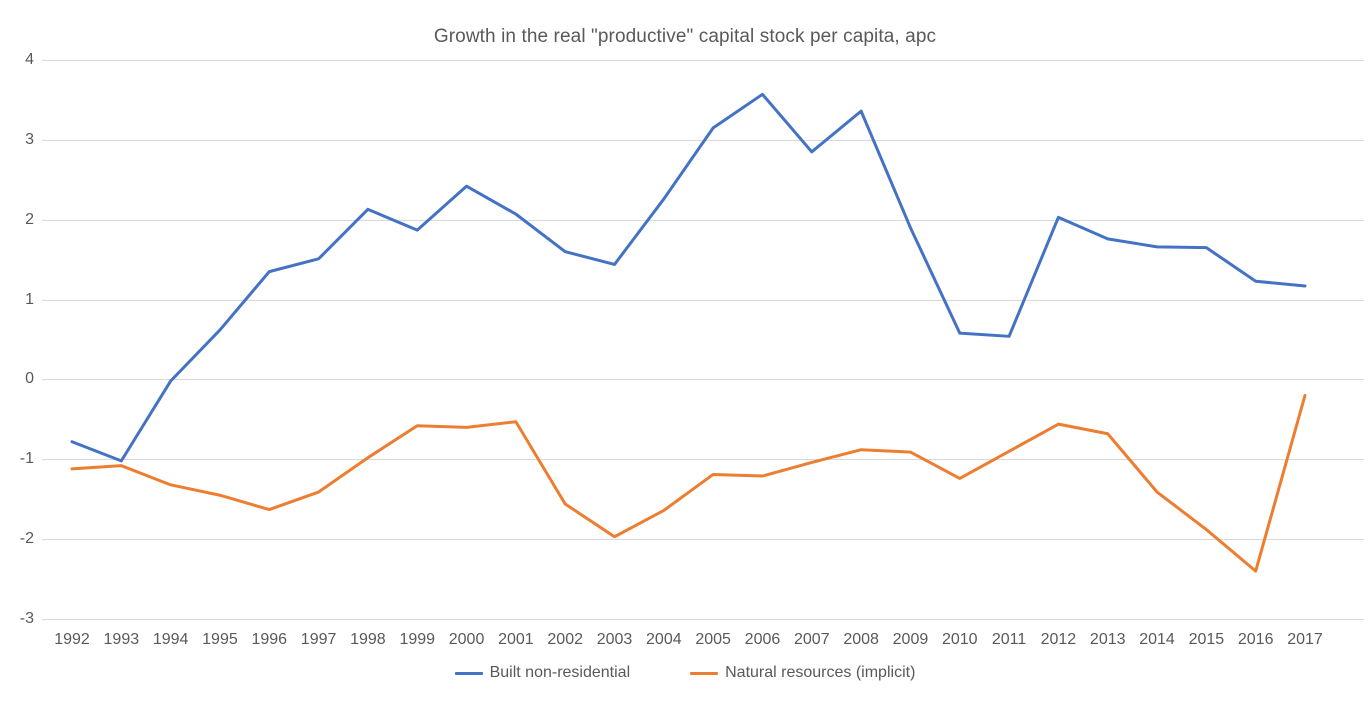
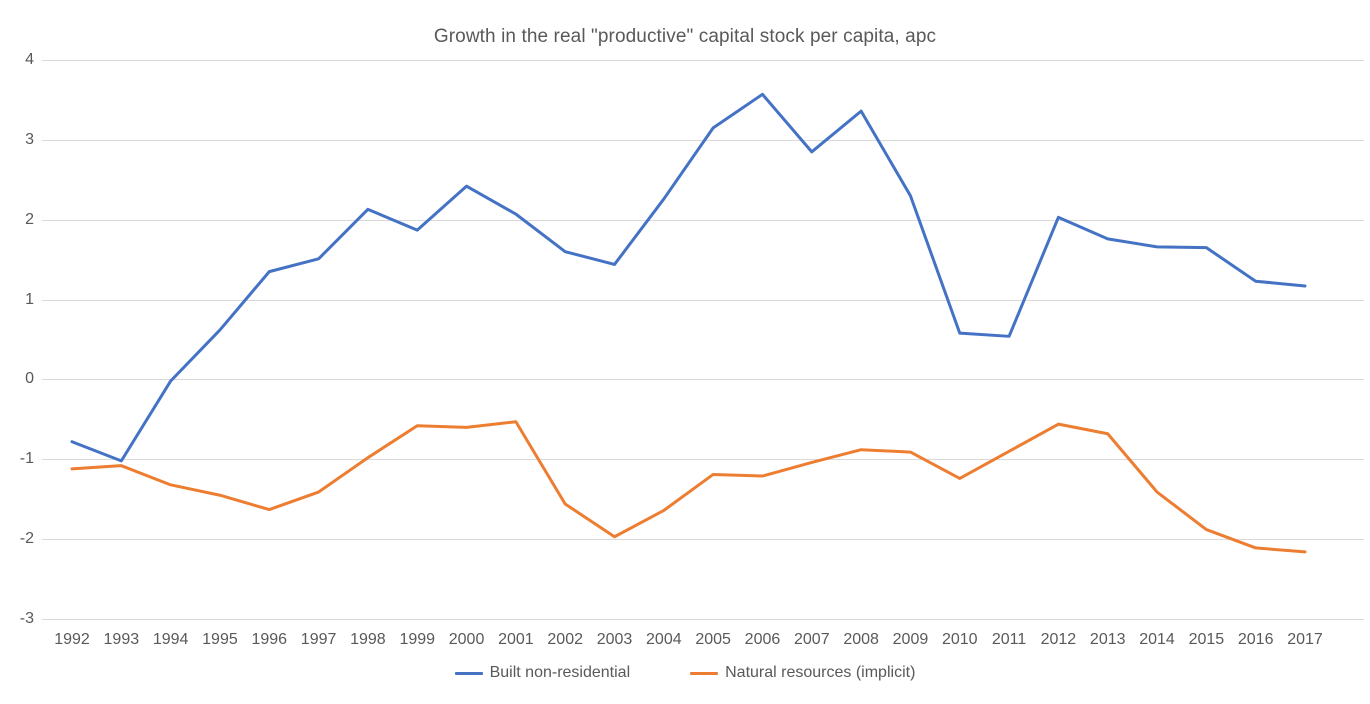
Built non-residential/2009: 1.9 -> 2.3
Natural resources (implicit)/2016: -2.4 -> -2.1
Natural resources (implicit)/2017: -0.2 -> -2.2
